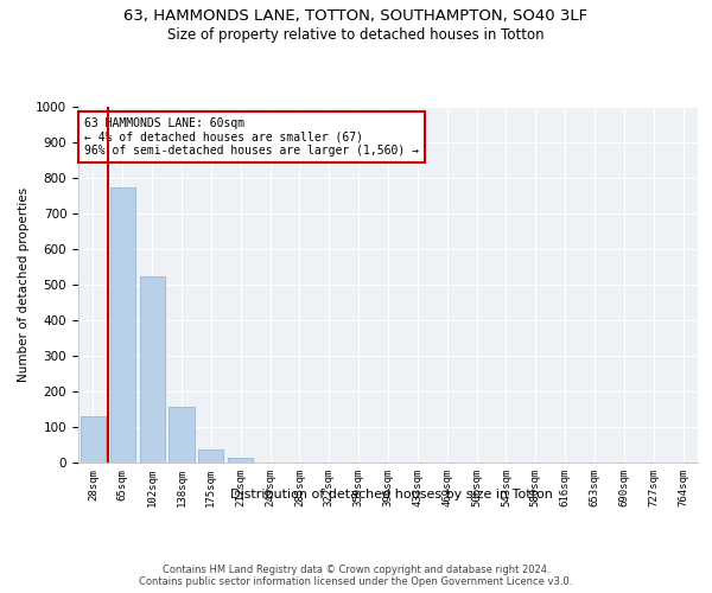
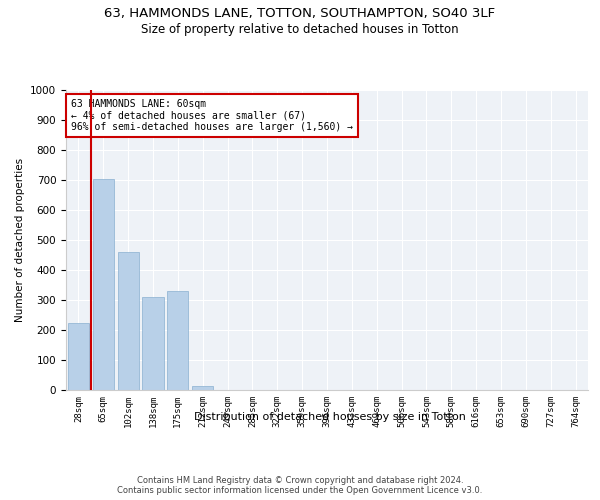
28sqm: 130 -> 225
65sqm: 775 -> 705
102sqm: 522 -> 460
138sqm: 158 -> 310
175sqm: 37 -> 330
